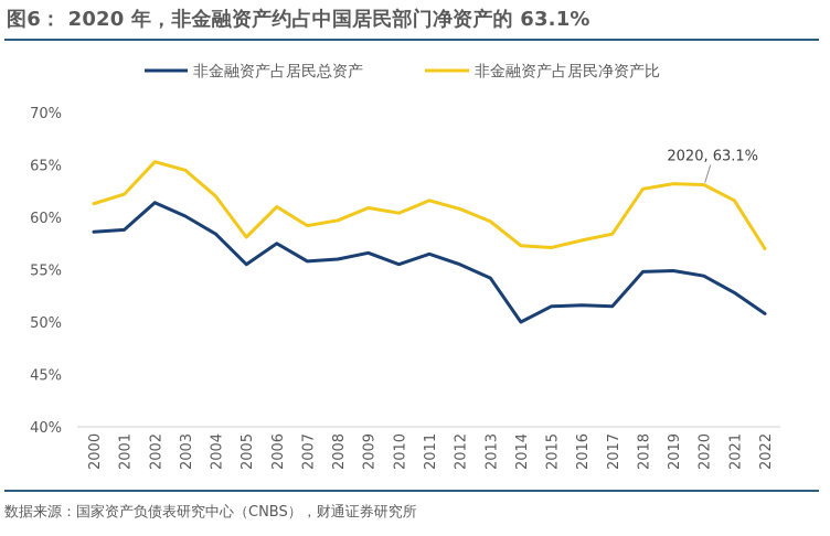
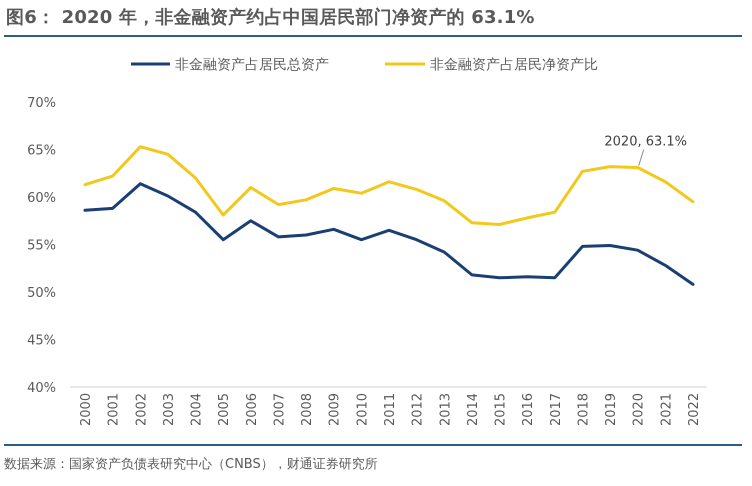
非金融资产占居民总资产/2014: 50% -> 52%
非金融资产占居民净资产比/2022: 57% -> 60%
